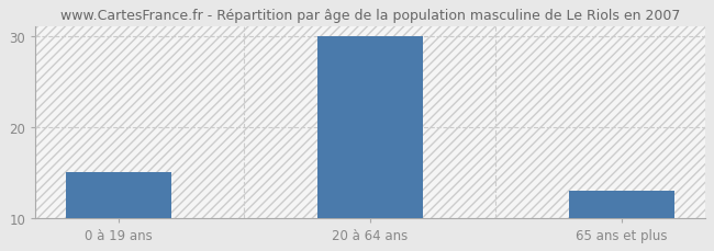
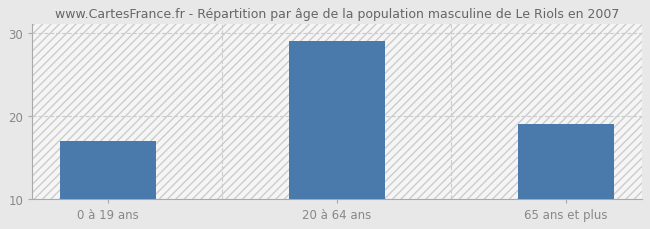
0 à 19 ans: 15 -> 17
20 à 64 ans: 30 -> 29
65 ans et plus: 13 -> 19
